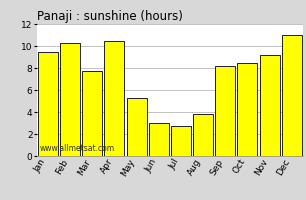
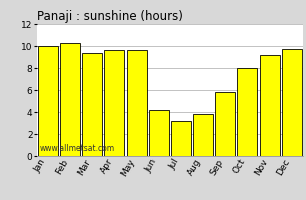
Jan: 9.5 -> 10.0
Mar: 7.7 -> 9.4
Apr: 10.5 -> 9.6
May: 5.3 -> 9.6
Jun: 3.0 -> 4.2
Jul: 2.7 -> 3.2
Sep: 8.2 -> 5.8
Oct: 8.5 -> 8.0
Dec: 11.0 -> 9.7
